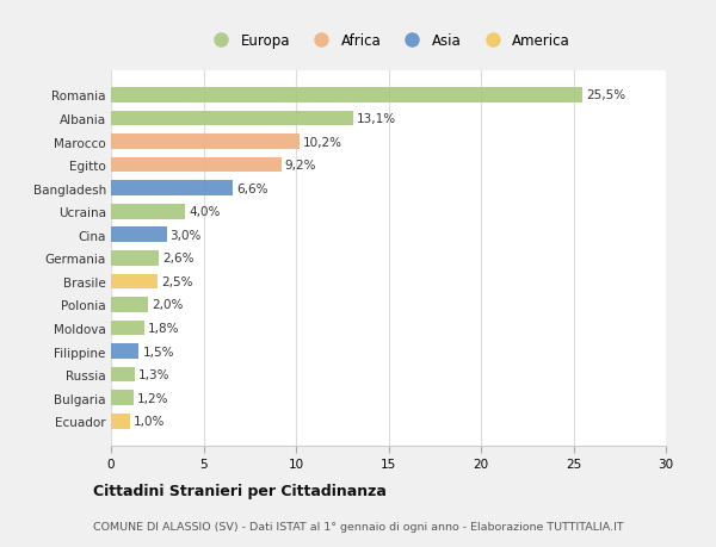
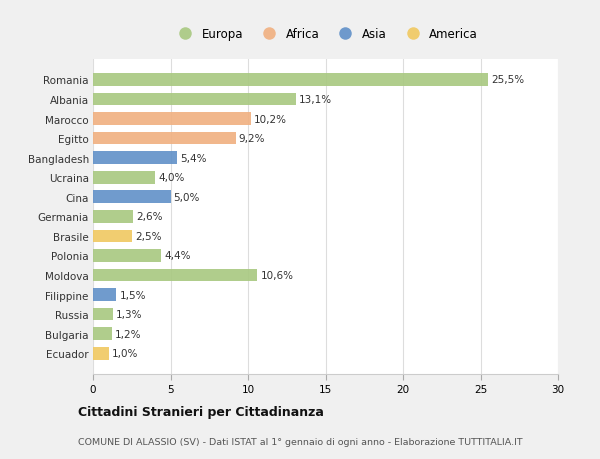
Bangladesh: 6,6% -> 5,4%
Cina: 3,0% -> 5,0%
Polonia: 2,0% -> 4,4%
Moldova: 1,8% -> 10,6%
